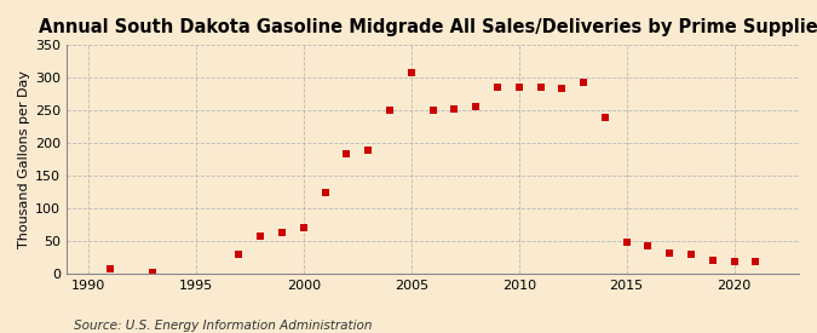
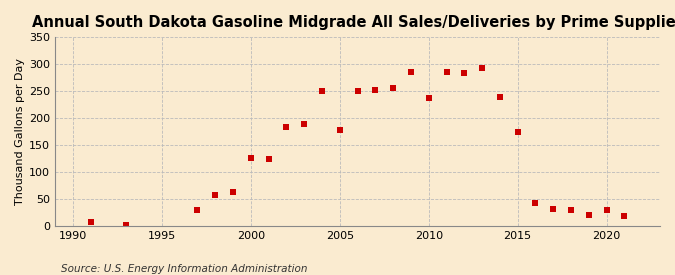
2000: 70 -> 126
2005: 307 -> 178
2010: 285 -> 236
2015: 47 -> 174
2020: 18 -> 30
